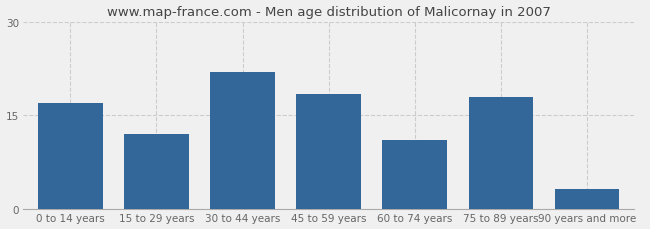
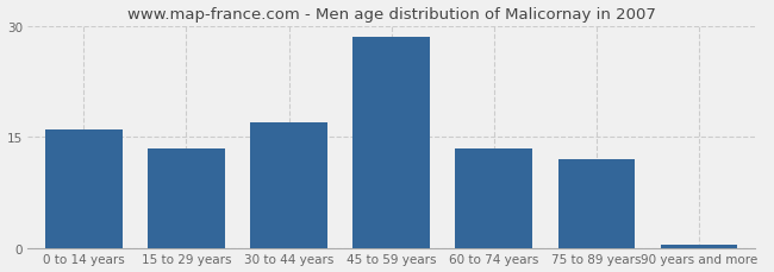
0 to 14 years: 17.0 -> 16.0
15 to 29 years: 12.0 -> 13.5
30 to 44 years: 22.0 -> 17.0
45 to 59 years: 18.4 -> 28.5
60 to 74 years: 11.0 -> 13.5
75 to 89 years: 18.0 -> 12.0
90 years and more: 3.2 -> 0.5
